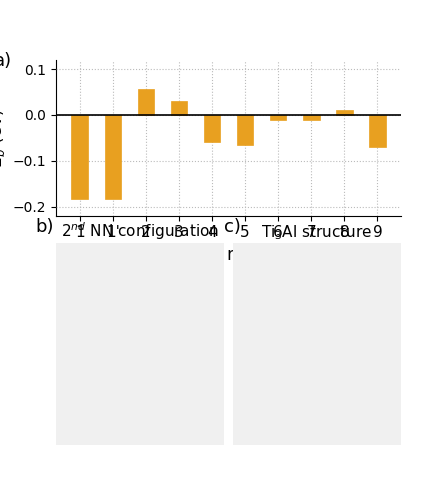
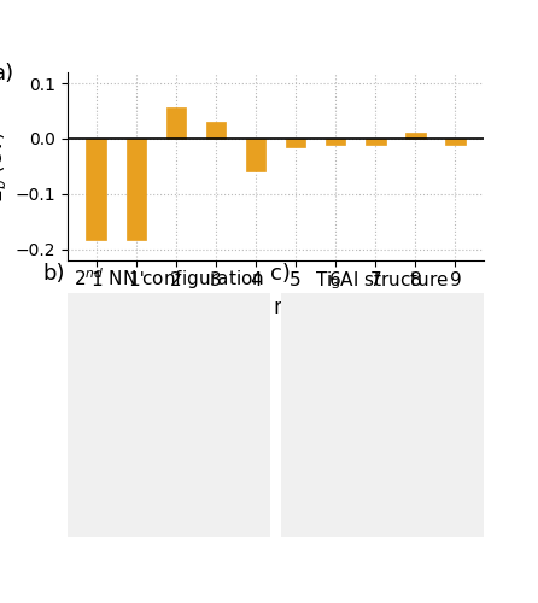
5: -0.065 -> -0.016
9: -0.070 -> -0.010
